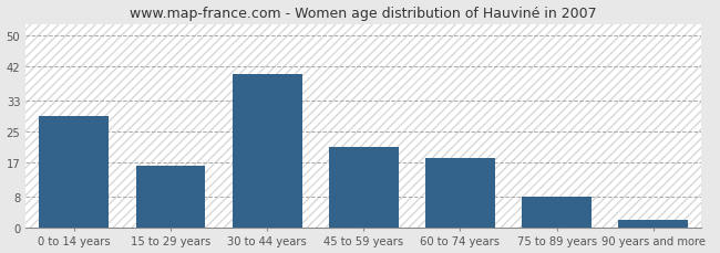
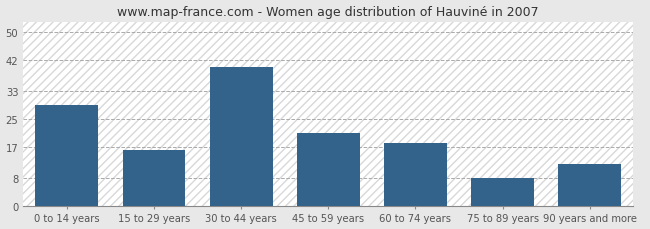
90 years and more: 2 -> 12
